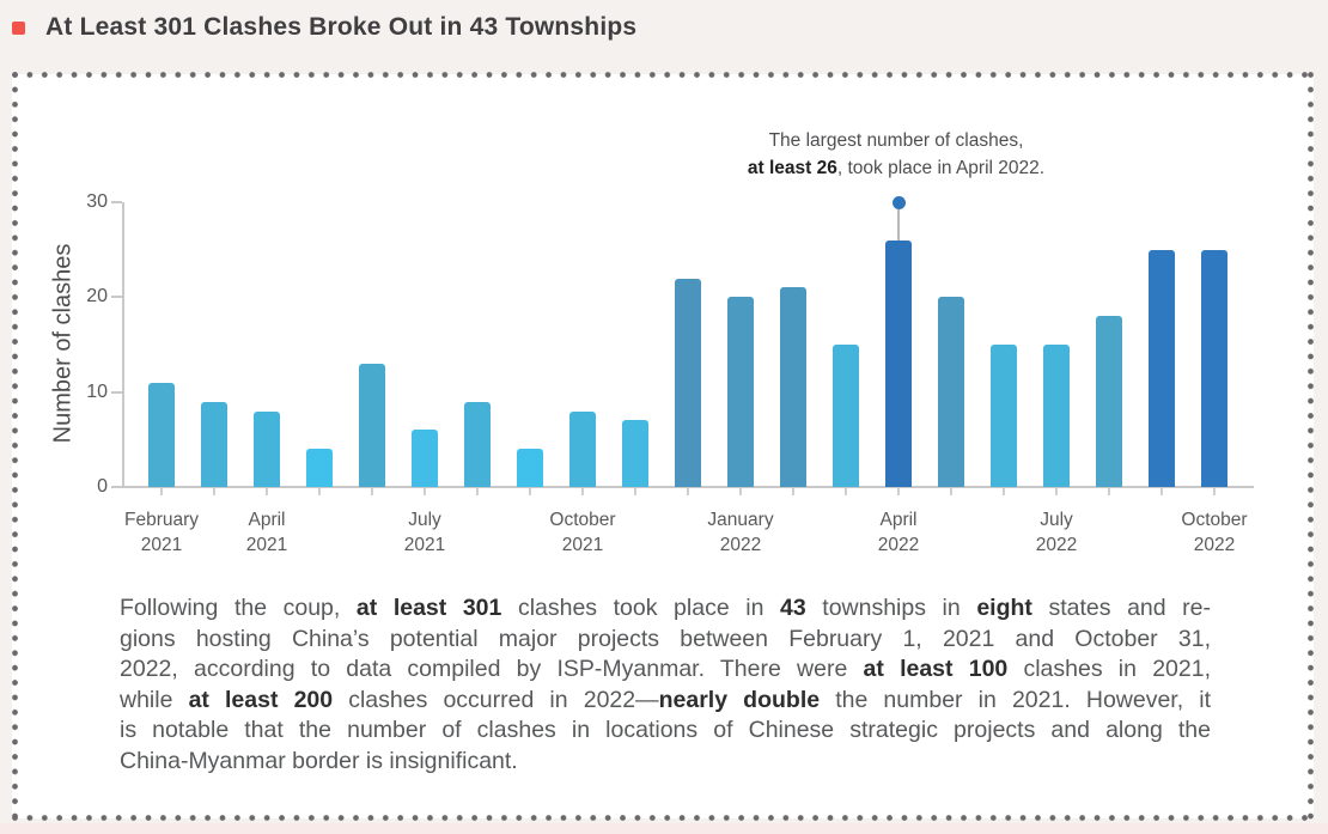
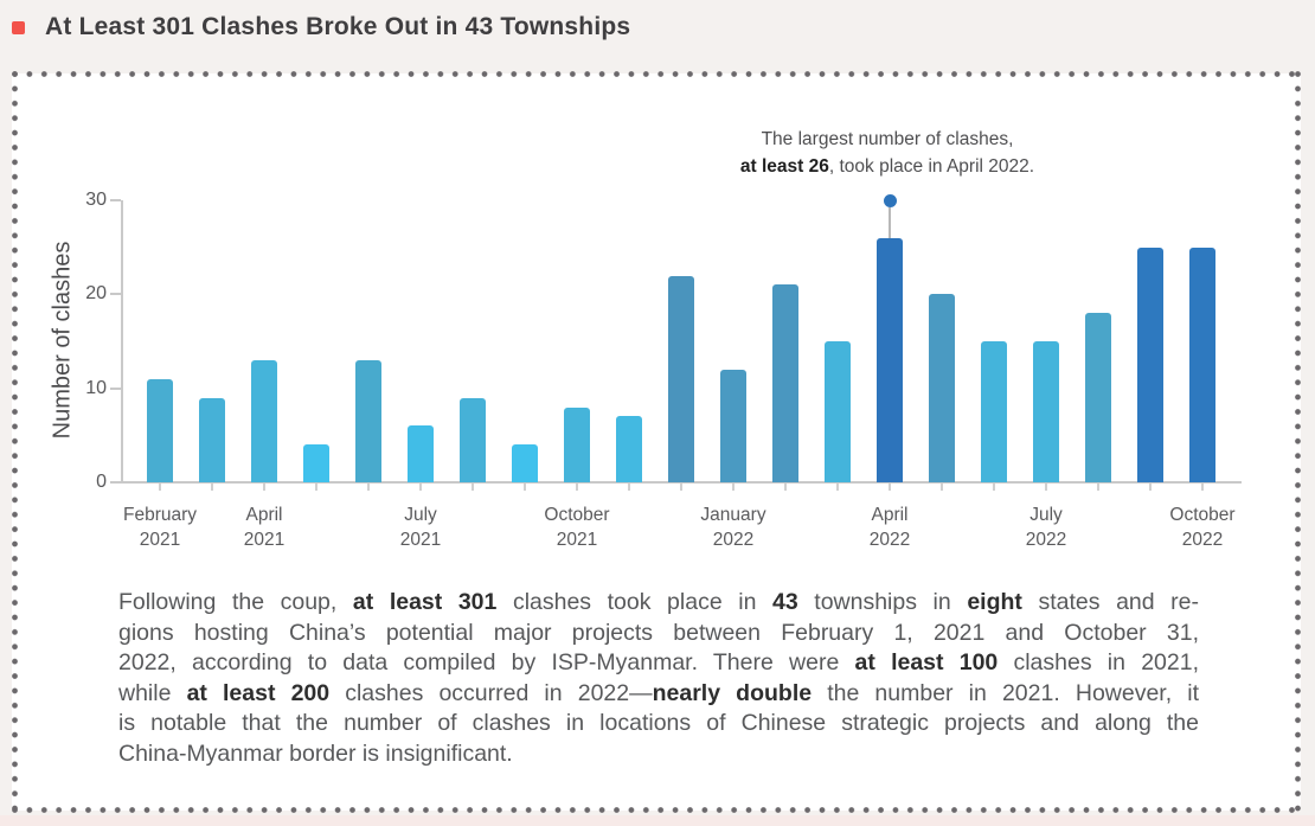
April 2021: 8 -> 13
January 2022: 20 -> 12
